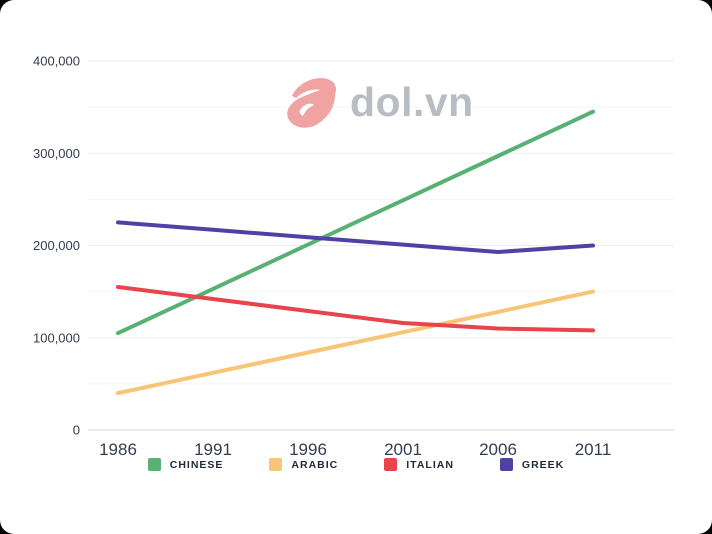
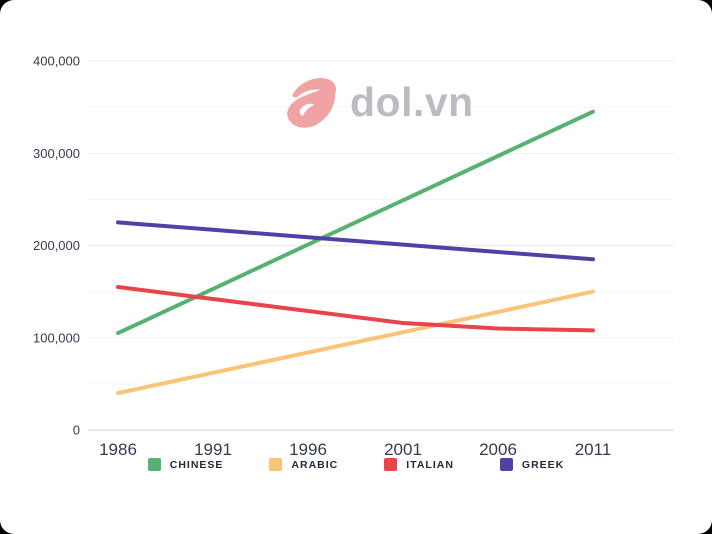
GREEK/2011: 200000 -> 180000
